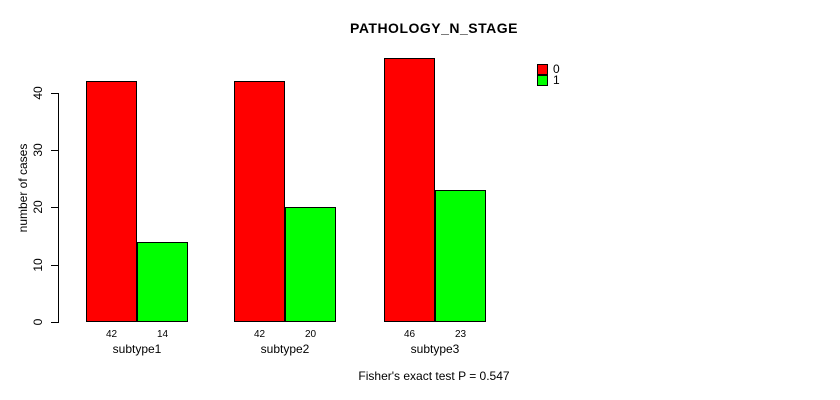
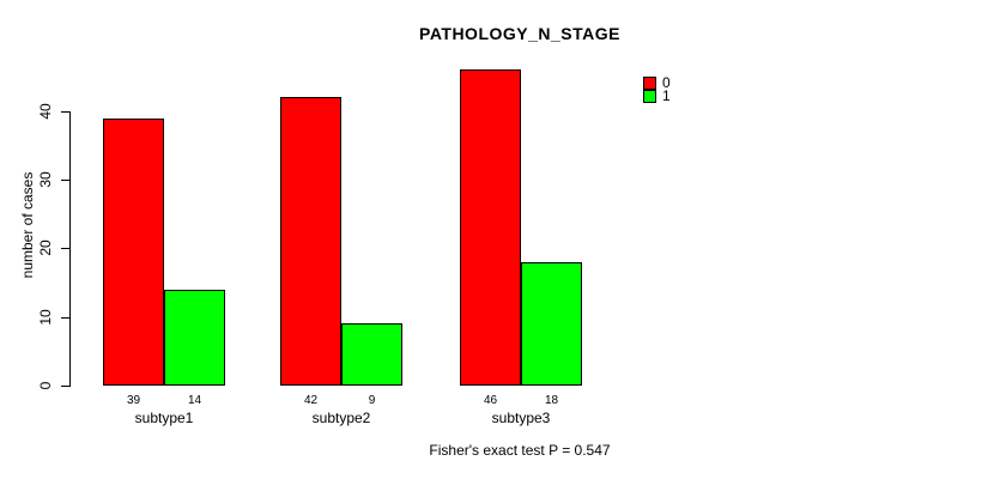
0/subtype1: 42 -> 39
1/subtype2: 20 -> 9
1/subtype3: 23 -> 18
